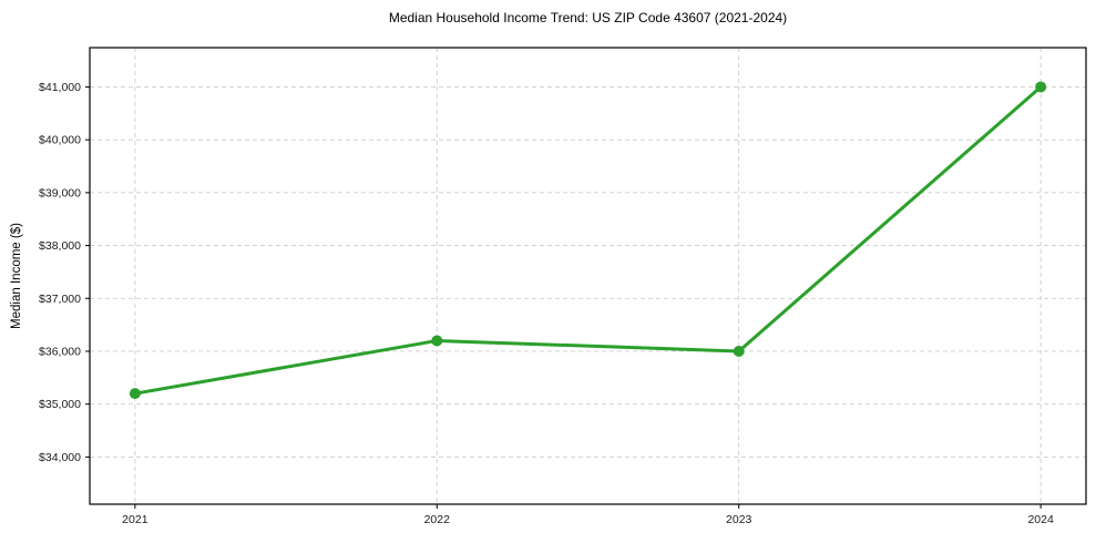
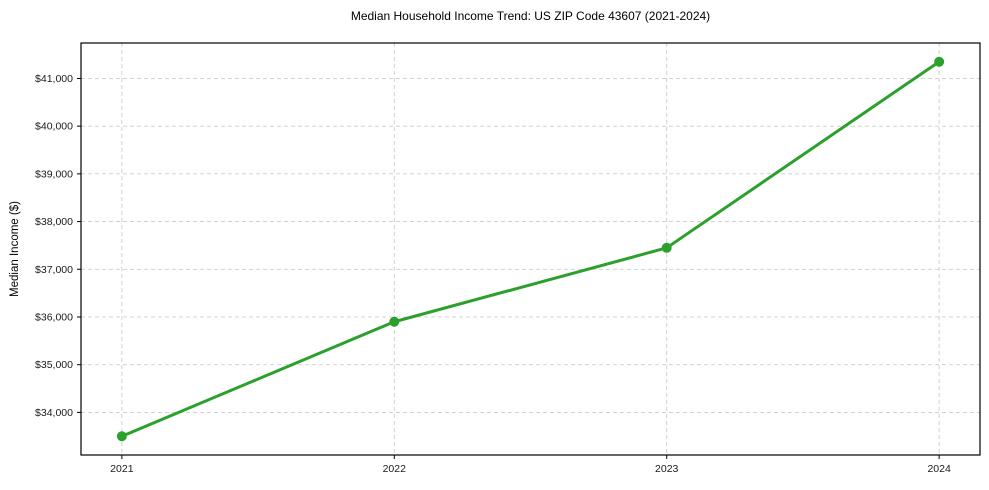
2021: $35200 -> $33500
2022: $36200 -> $35900
2023: $36000 -> $37400
2024: $41000 -> $41400
